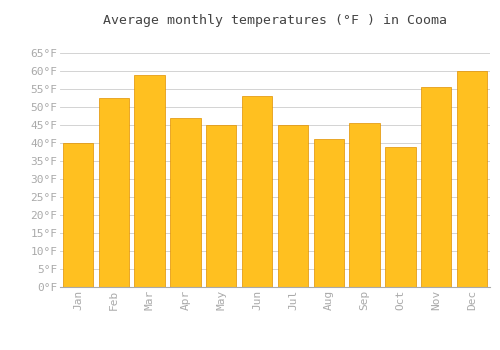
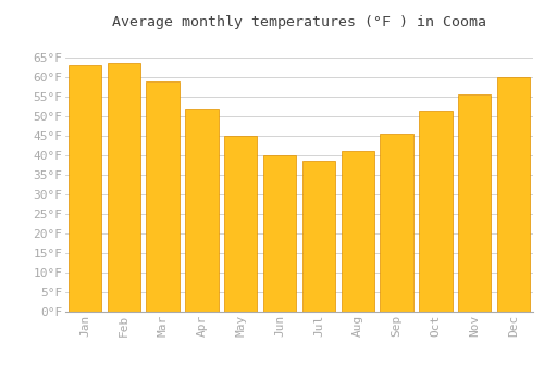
Jan: 40.0°F -> 63.0°F
Feb: 52.5°F -> 63.5°F
Apr: 47.0°F -> 52.0°F
Jun: 53.0°F -> 40.0°F
Jul: 45.0°F -> 38.5°F
Oct: 39.0°F -> 51.5°F
